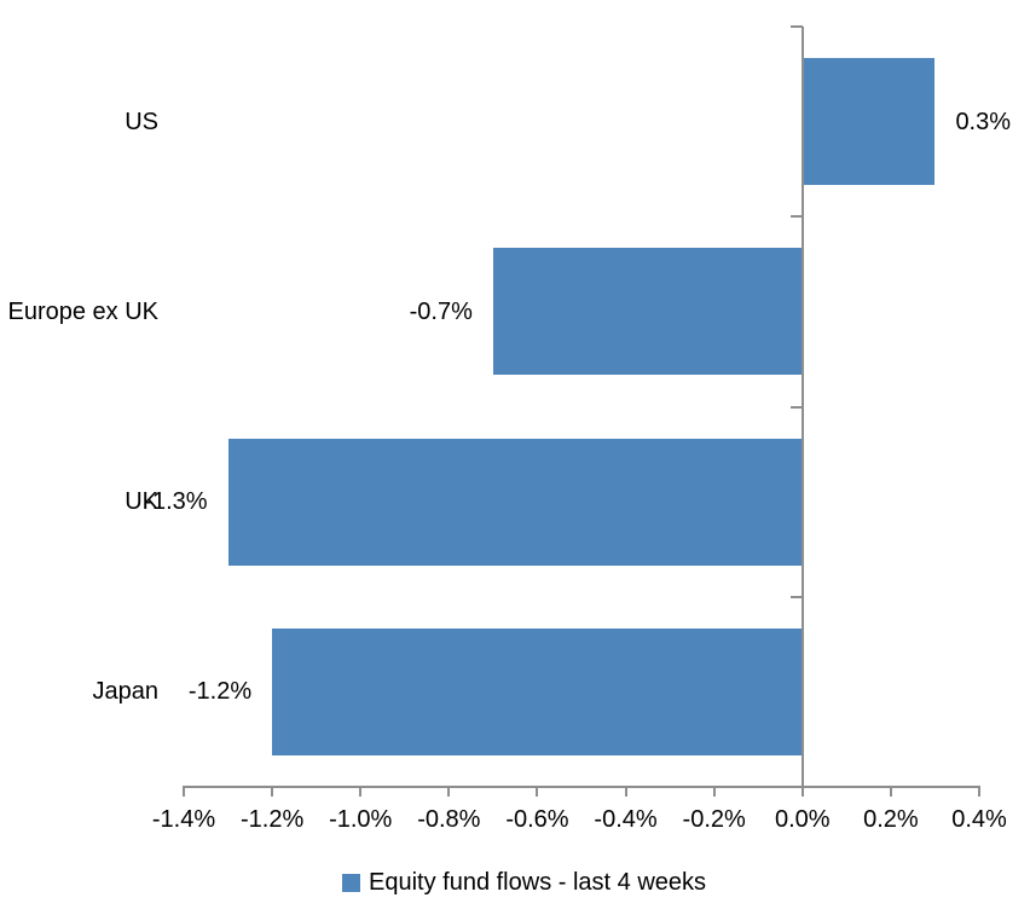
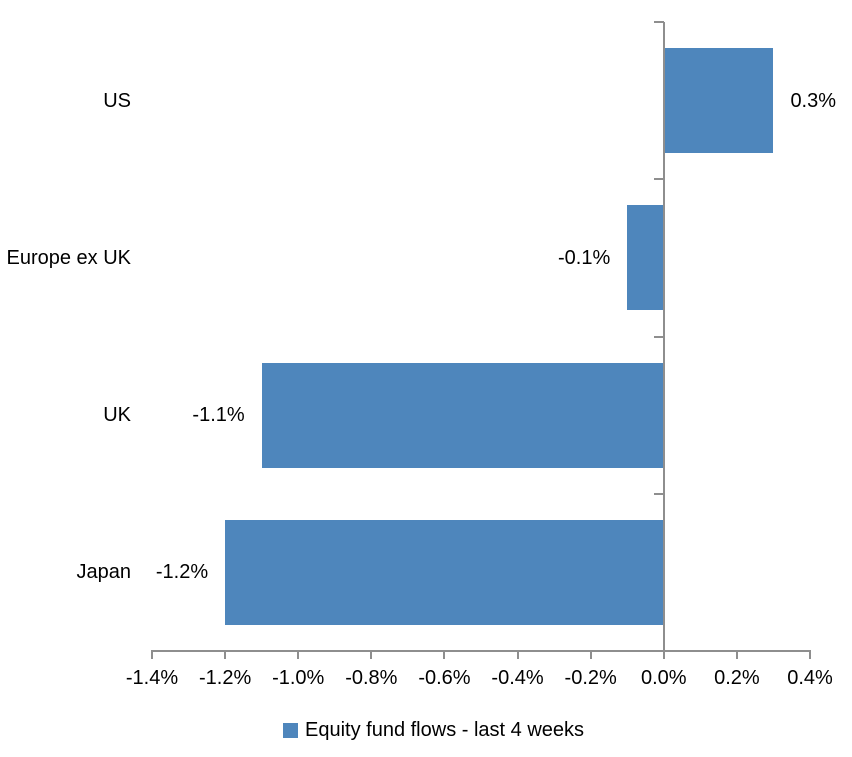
Europe ex UK: -0.7% -> -0.1%
UK: -1.3% -> -1.1%
